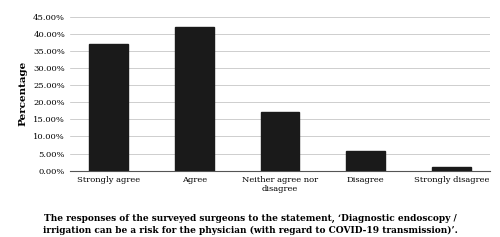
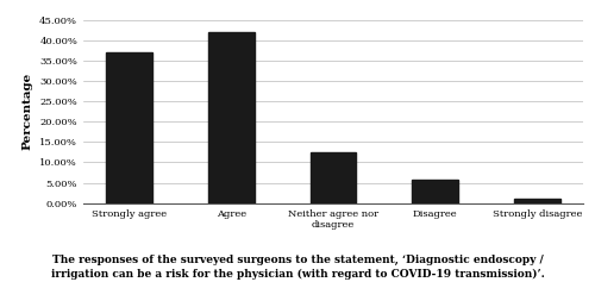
Neither agree nor disagree: 17.0% -> 12.5%
